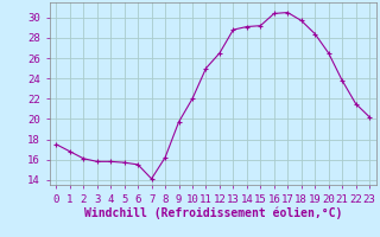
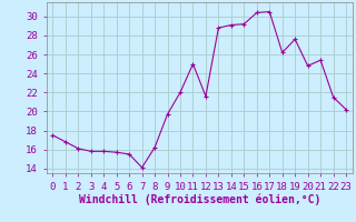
12: 26.5 -> 21.6
18: 29.7 -> 26.2
19: 28.4 -> 27.6
20: 26.5 -> 24.8
21: 23.8 -> 25.4
